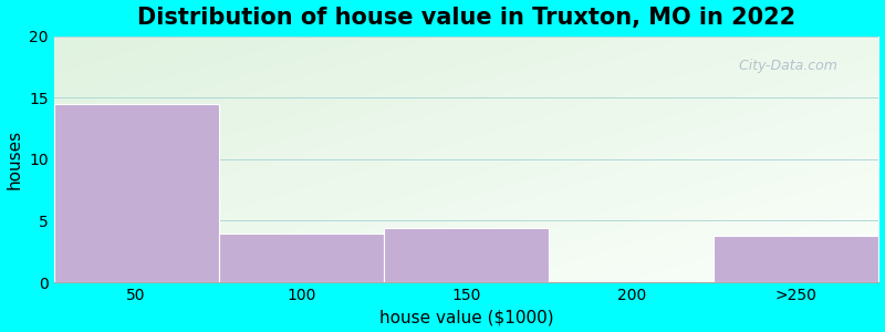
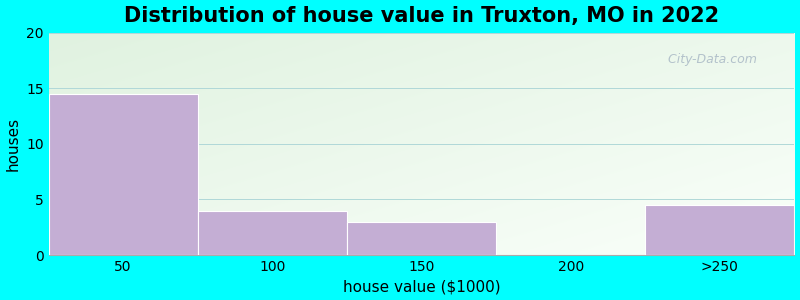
150: 4.4 -> 3.0
>250: 3.8 -> 4.5
